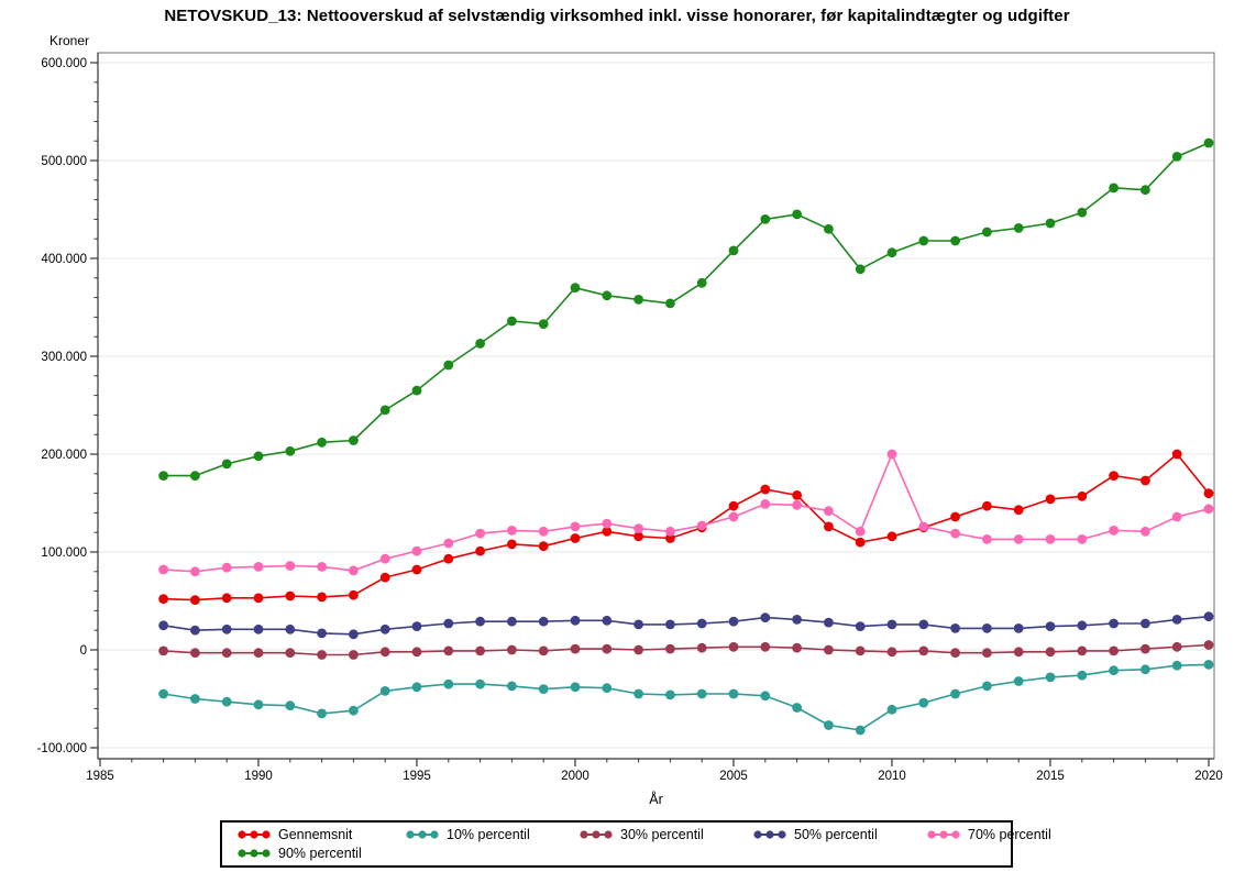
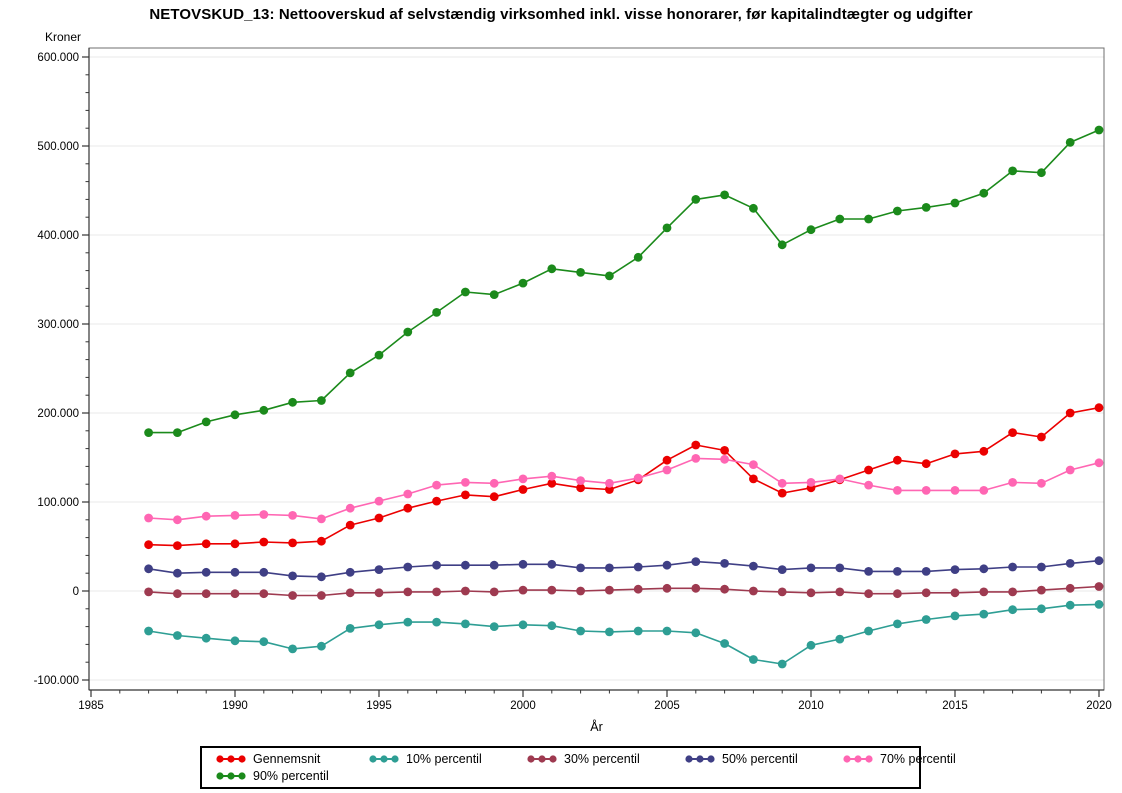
90% percentil/2000: 370000 -> 350000
70% percentil/2010: 200000 -> 120000
Gennemsnit/2020: 160000 -> 210000
